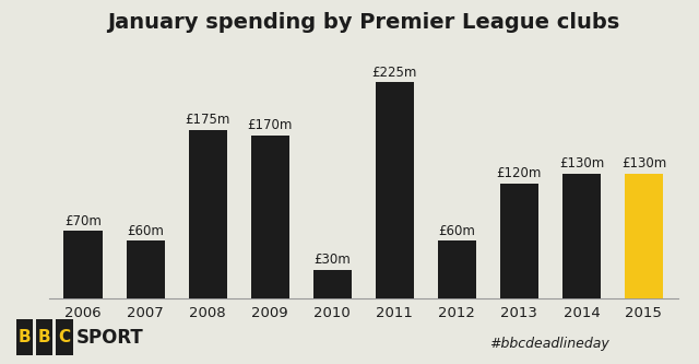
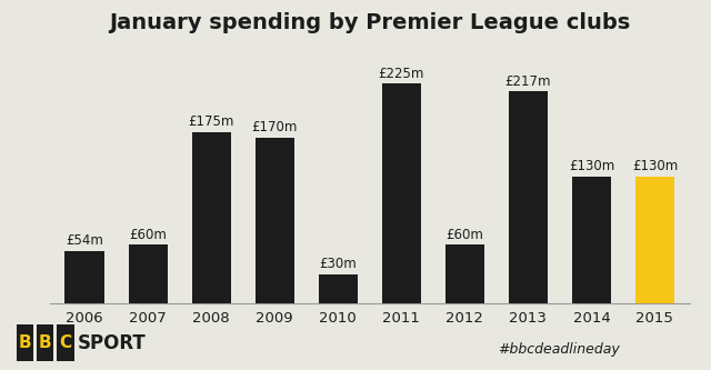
2006: £70m -> £54m
2013: £120m -> £217m
